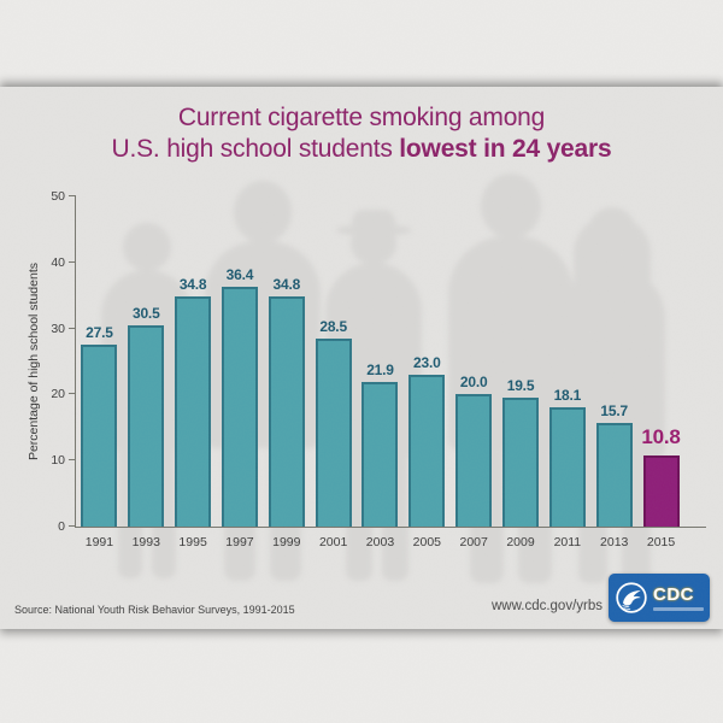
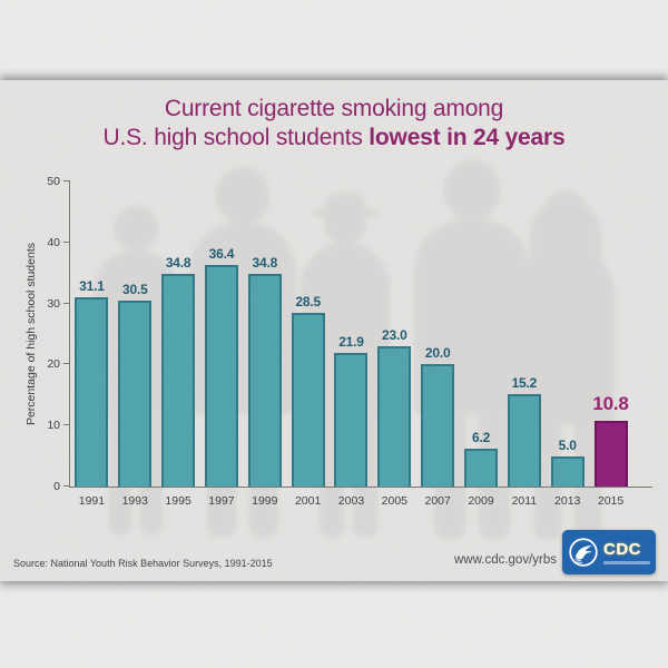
1991: 27.5 -> 31.1
2009: 19.5 -> 6.2
2011: 18.1 -> 15.2
2013: 15.7 -> 5.0
